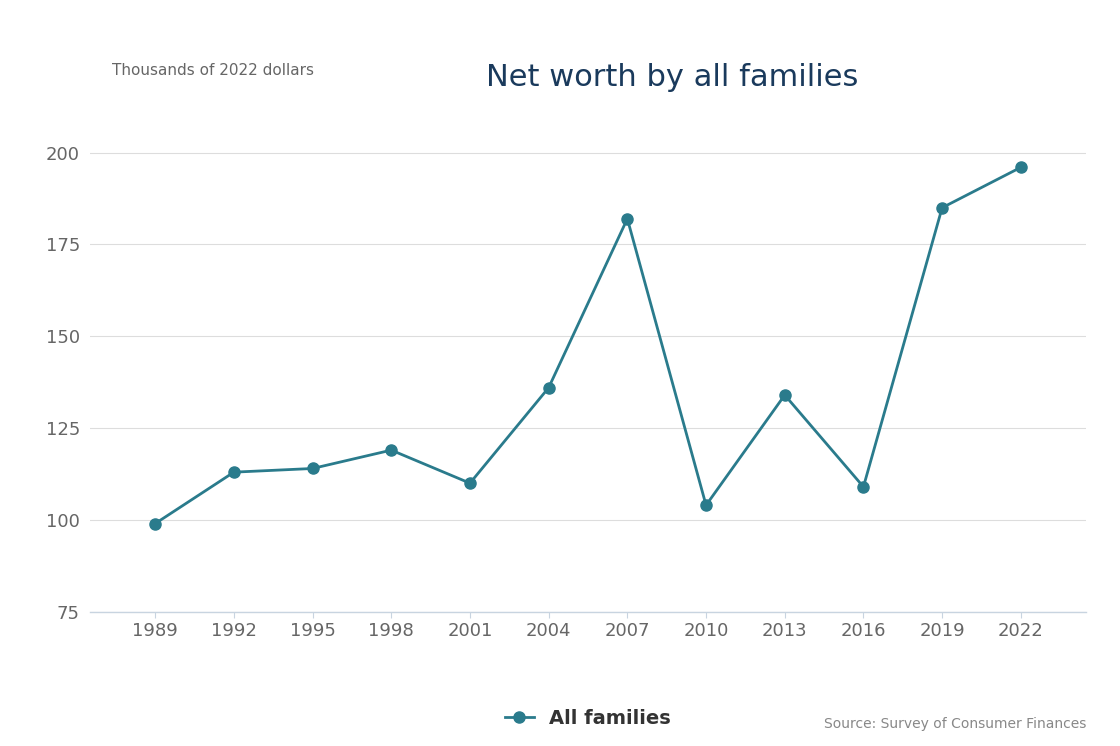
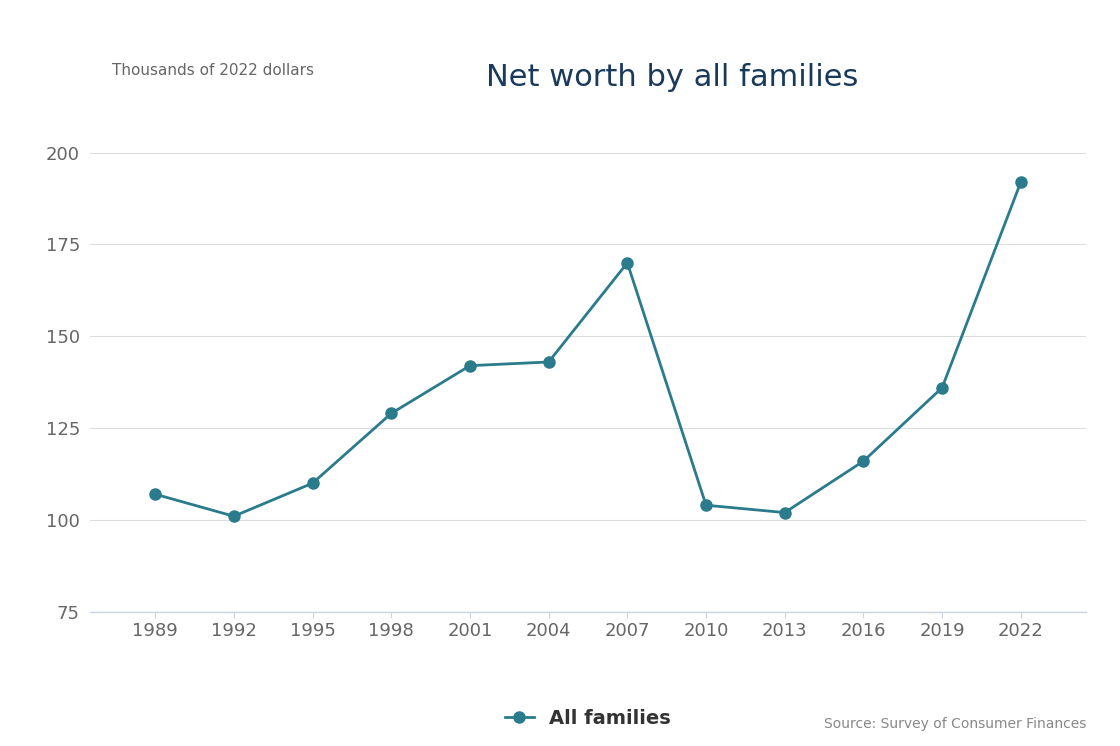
1989: 99 -> 107
1992: 113 -> 101
1995: 114 -> 110
1998: 119 -> 129
2001: 110 -> 142
2004: 136 -> 143
2007: 182 -> 170
2013: 134 -> 102
2016: 109 -> 116
2019: 185 -> 136
2022: 196 -> 192
